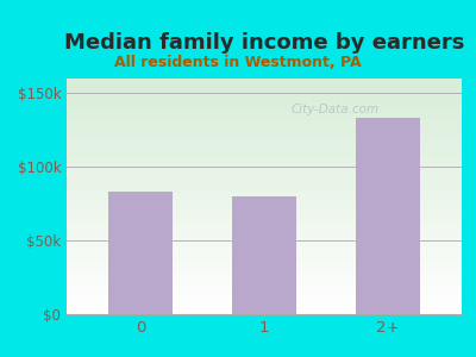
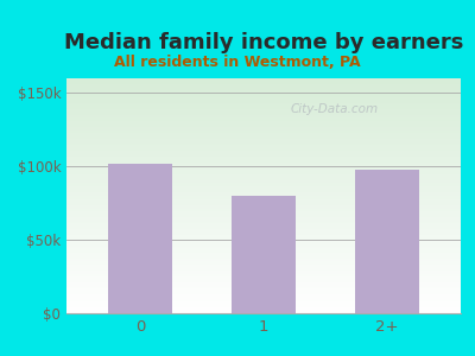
0: $83k -> $102k
2+: $133k -> $98k
